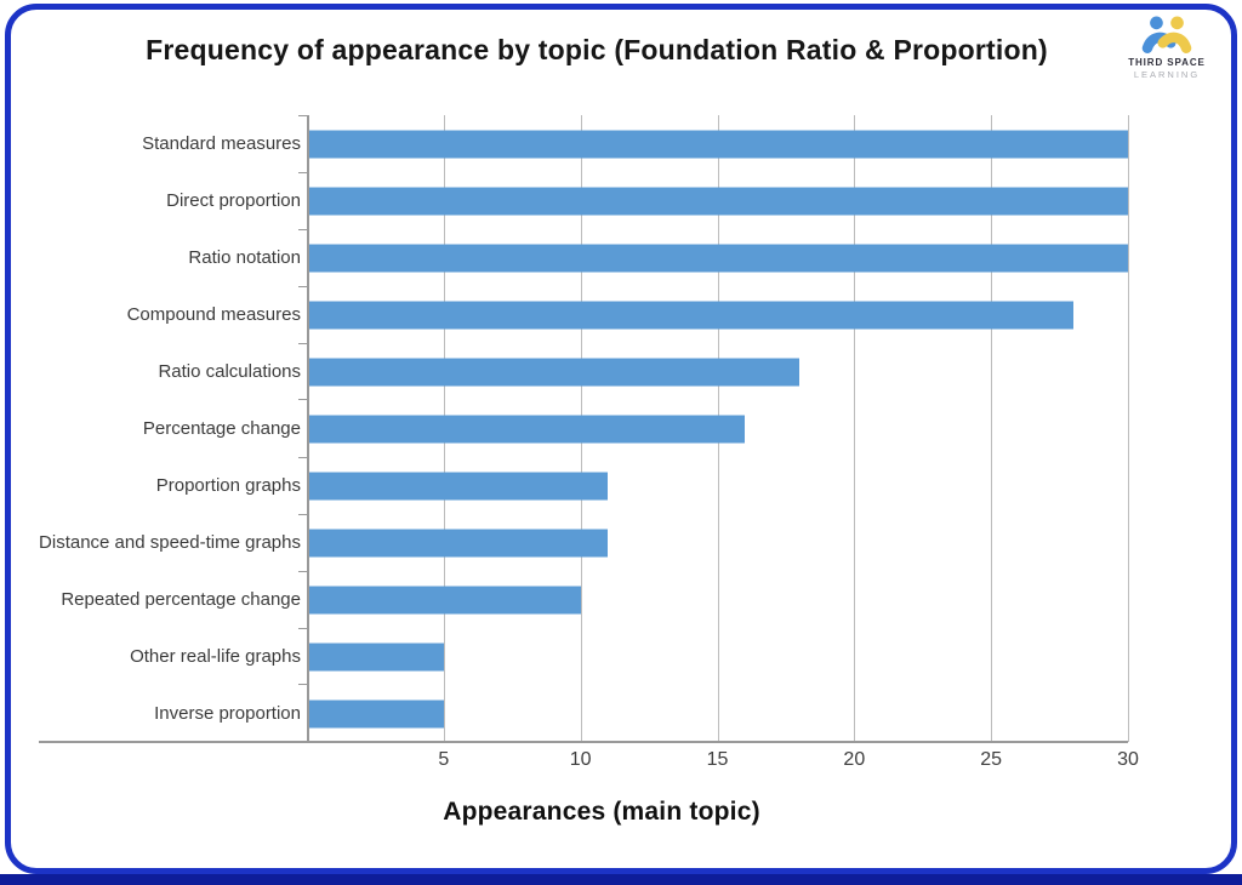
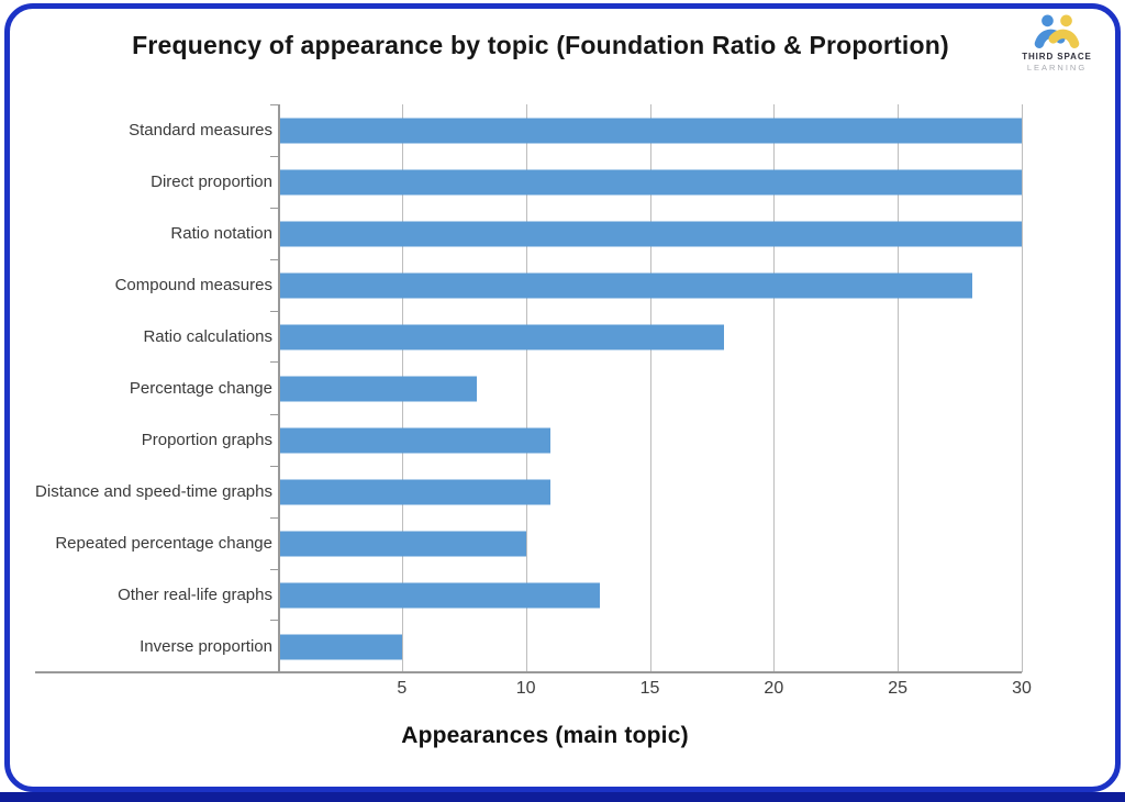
Percentage change: 16 -> 8
Other real-life graphs: 5 -> 13
